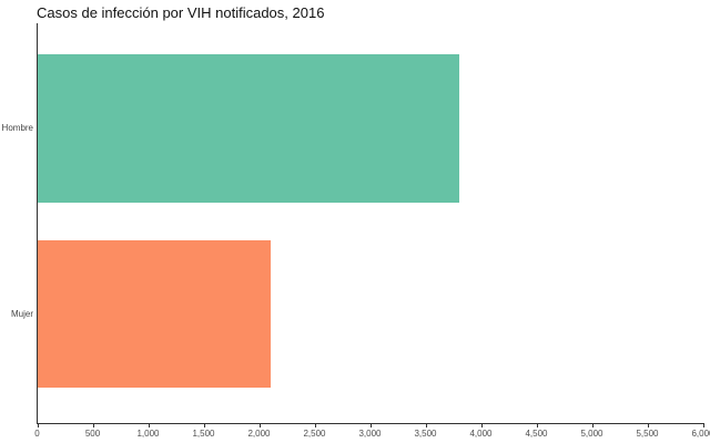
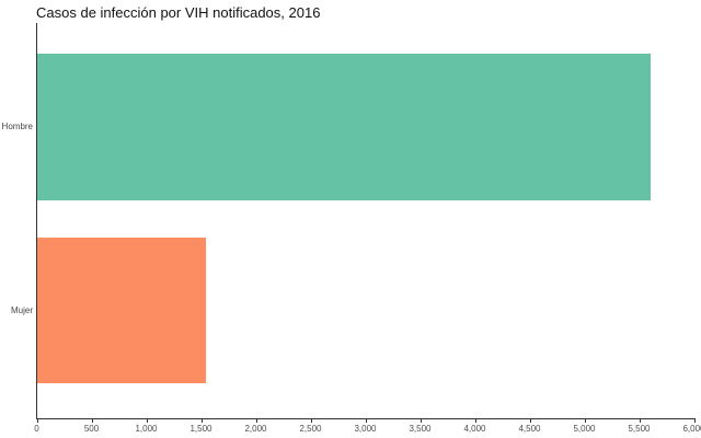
Hombre: 3800 -> 5600
Mujer: 2100 -> 1500
